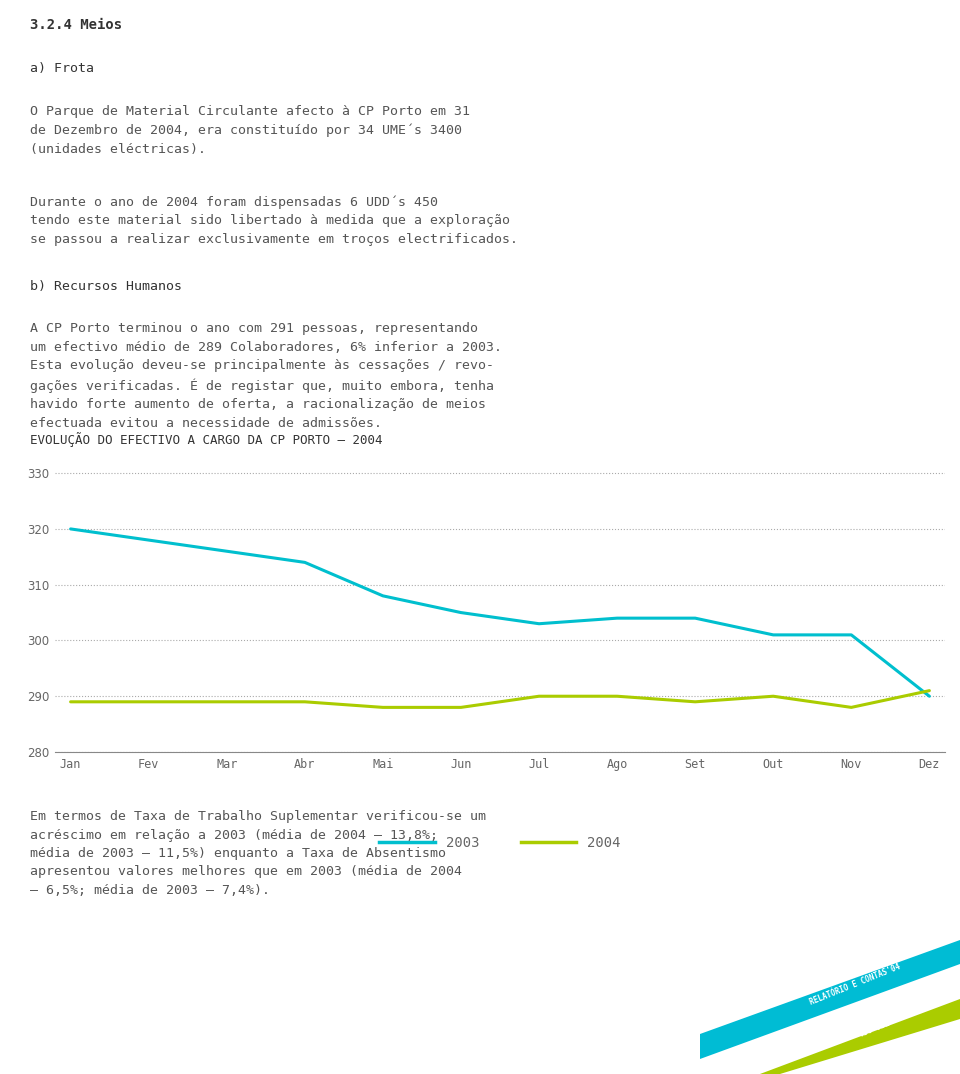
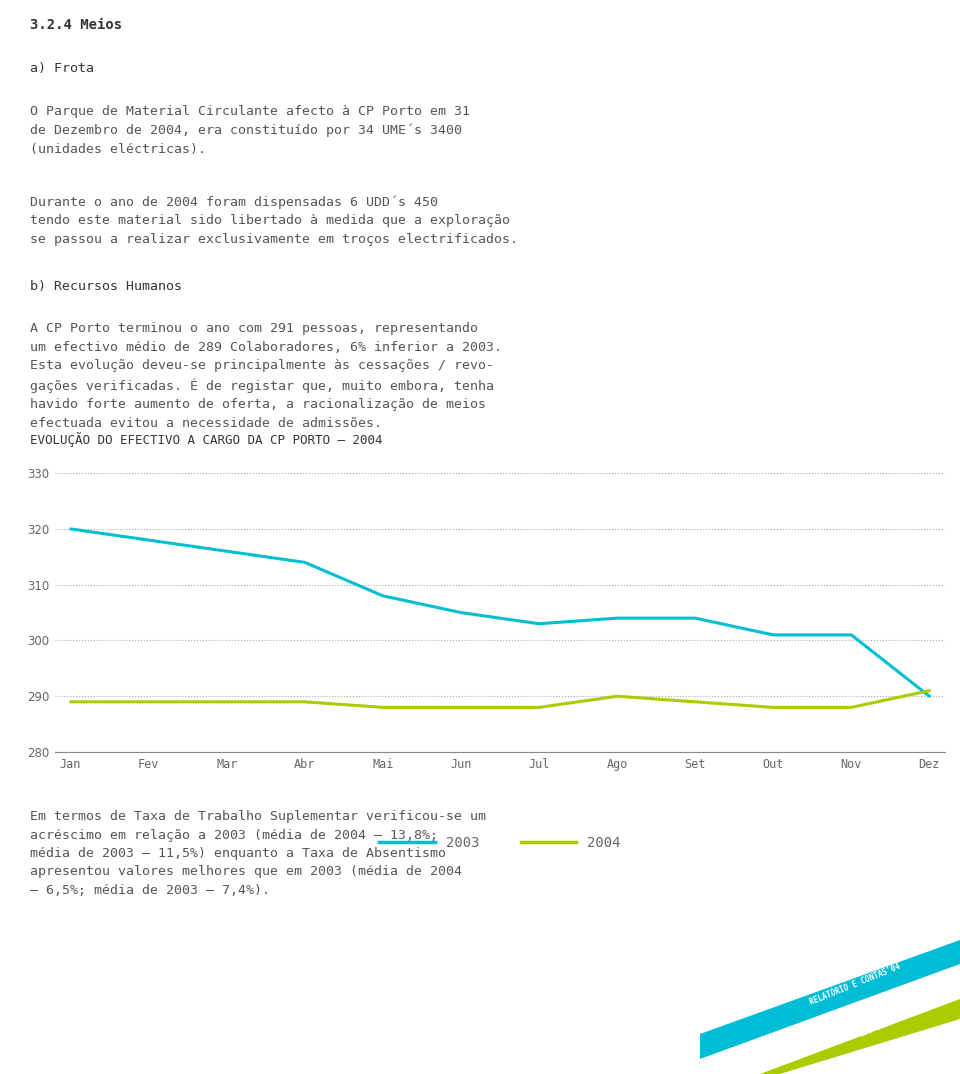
2004/Jul: 290 -> 288
2004/Out: 290 -> 288
